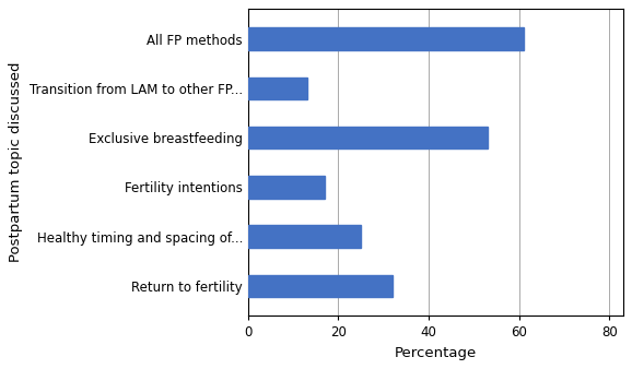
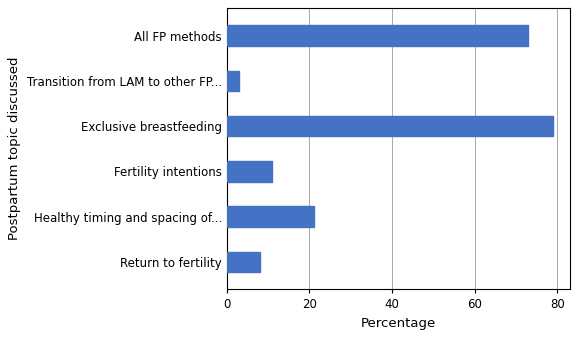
All FP methods: 61 -> 73
Transition from LAM to other FP...: 13 -> 3
Exclusive breastfeeding: 53 -> 79
Fertility intentions: 17 -> 11
Healthy timing and spacing of...: 25 -> 21
Return to fertility: 32 -> 8
